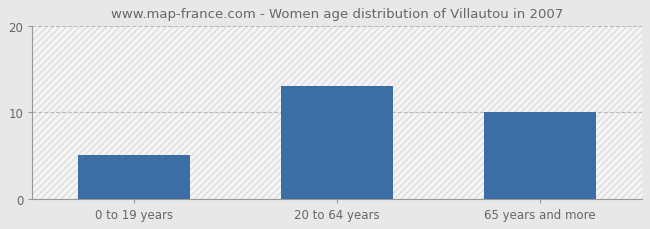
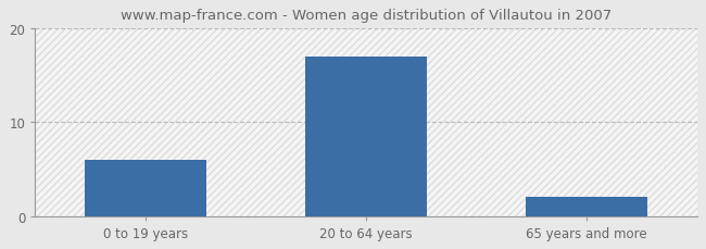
0 to 19 years: 5 -> 6
20 to 64 years: 13 -> 17
65 years and more: 10 -> 2
